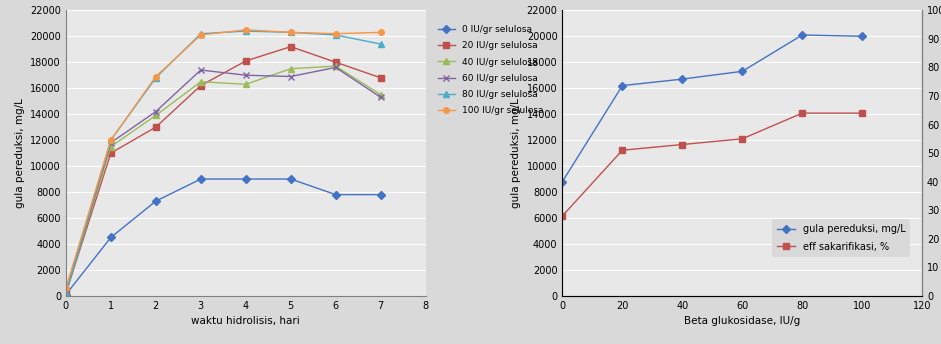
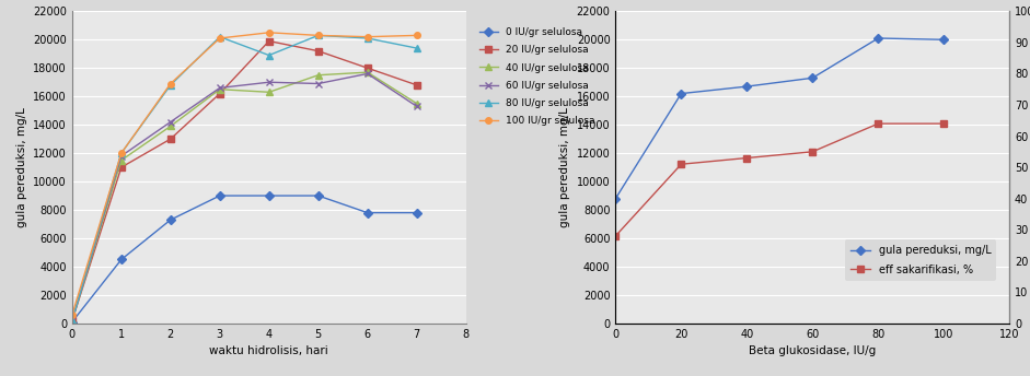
60 IU/gr selulosa/3: 17400 -> 16600
20 IU/gr selulosa/4: 18100 -> 19900
80 IU/gr selulosa/4: 20400 -> 18900
